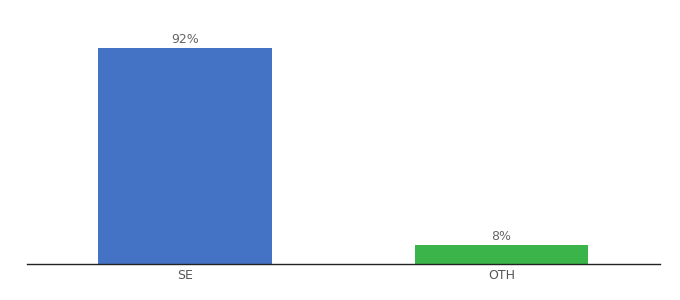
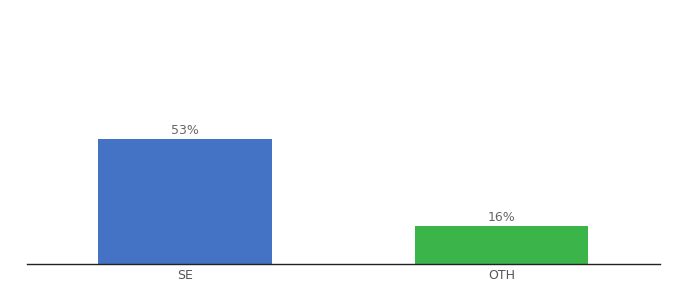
SE: 92% -> 53%
OTH: 8% -> 16%
